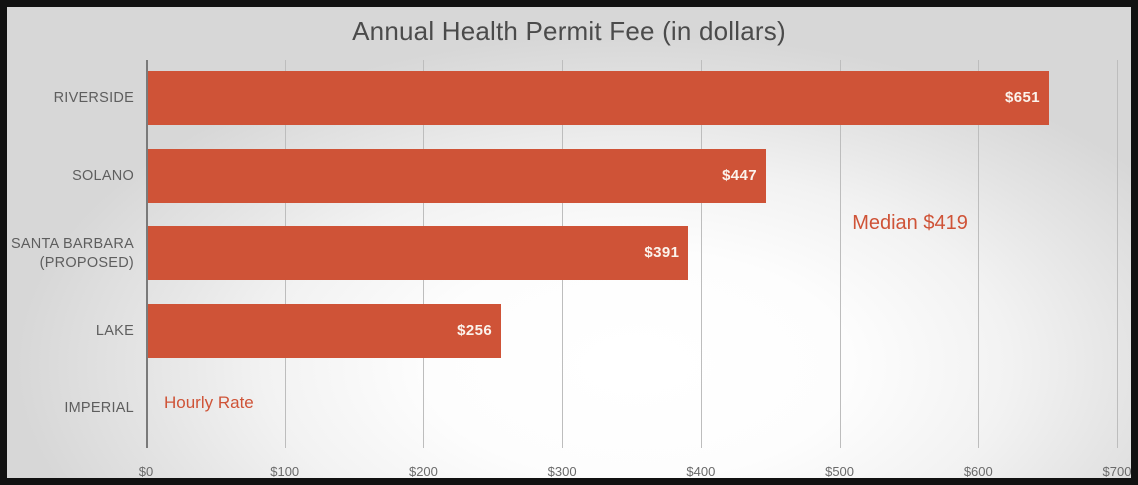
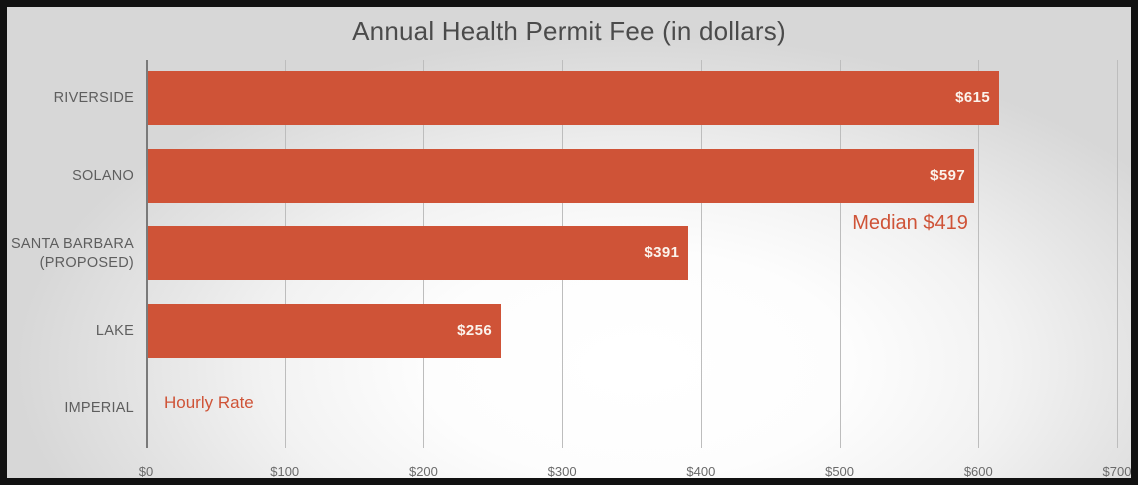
RIVERSIDE: $651 -> $615
SOLANO: $447 -> $597
